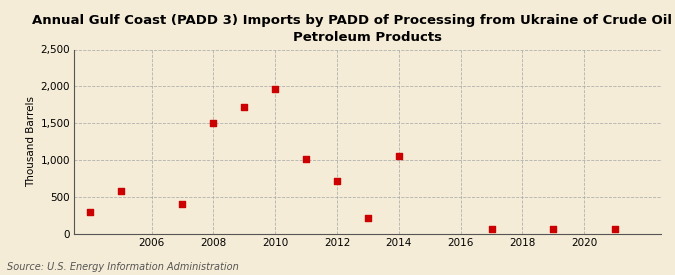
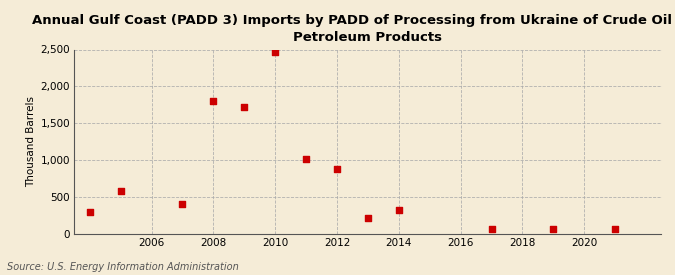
2008: 1,500 -> 1,800
2010: 1,960 -> 2,470
2012: 720 -> 880
2014: 1,060 -> 320
